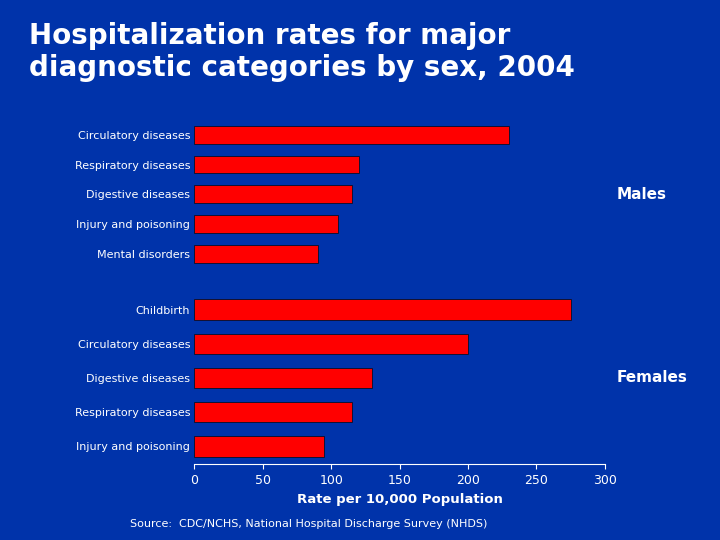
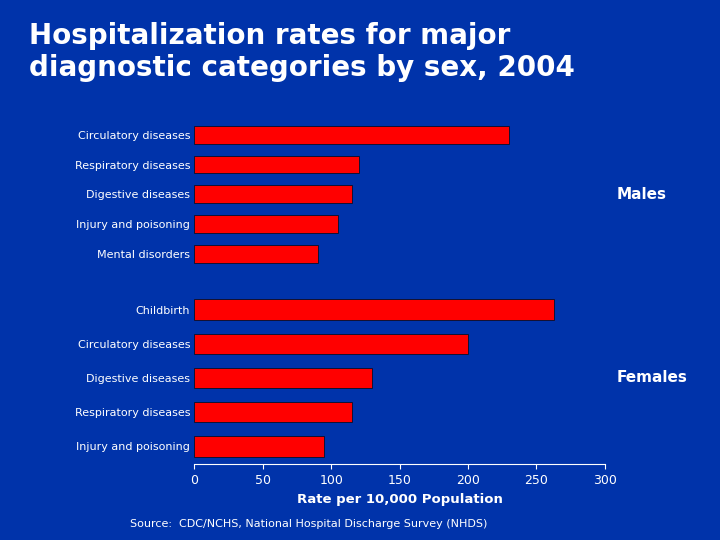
Childbirth: 275 -> 263
